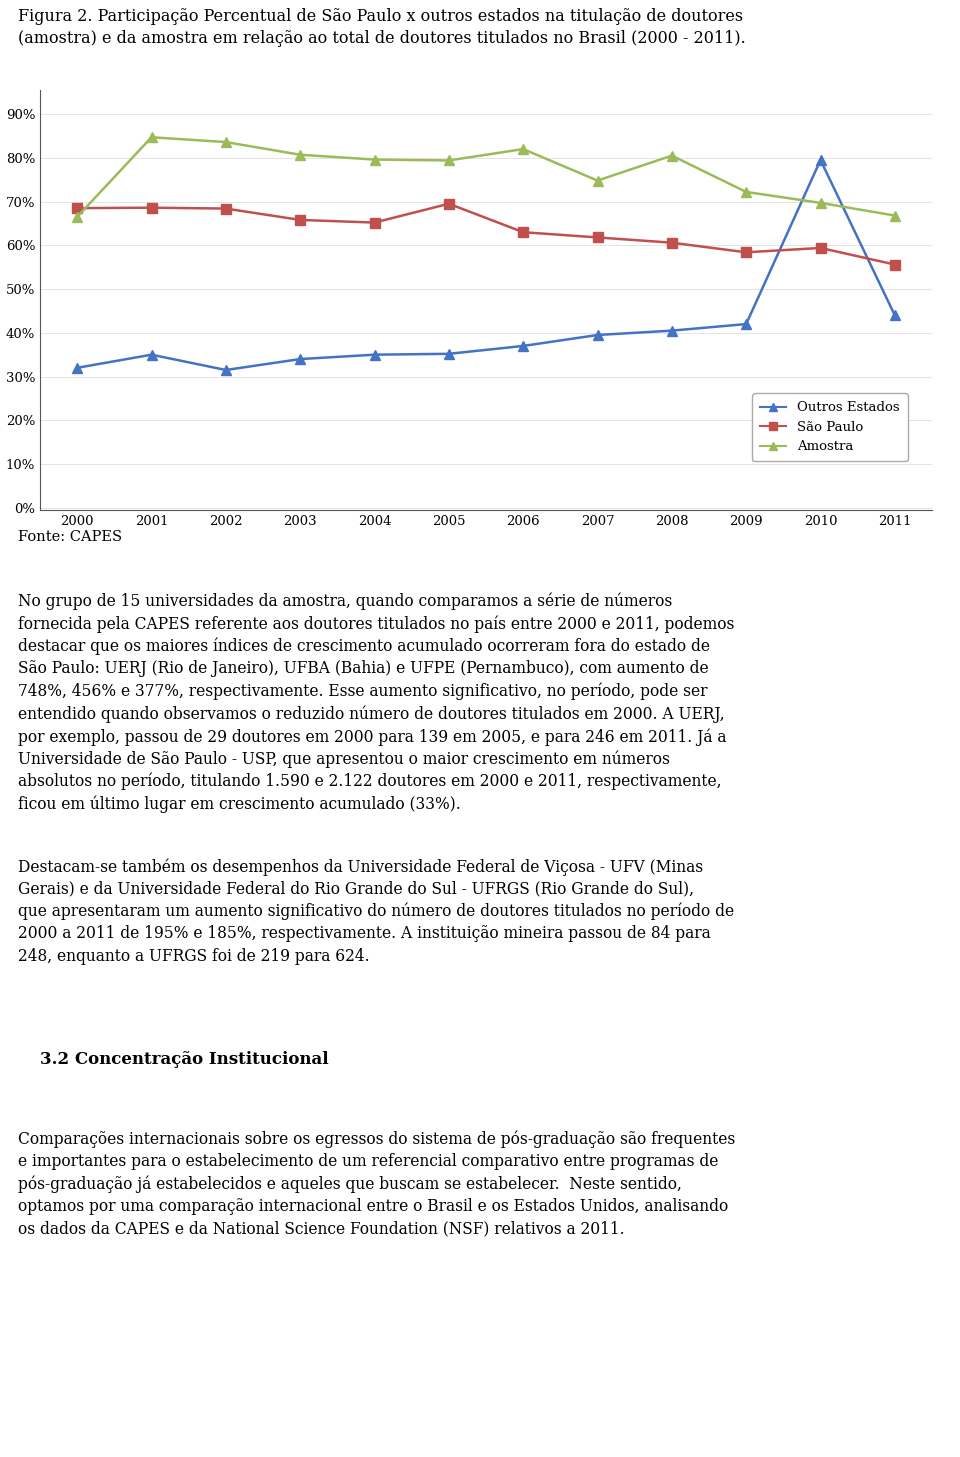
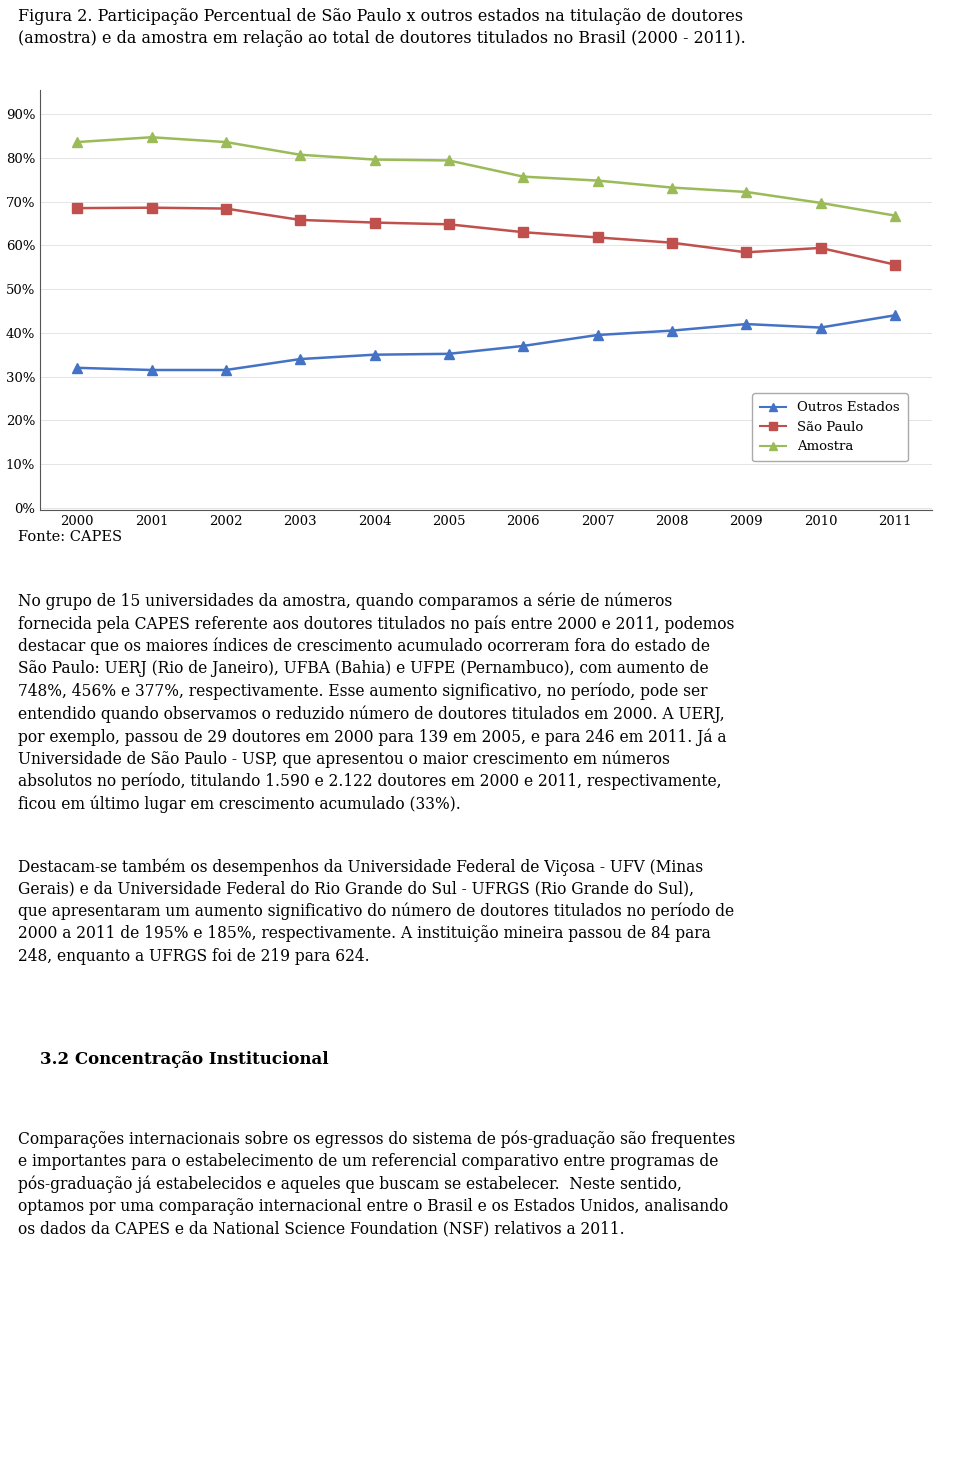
Amostra/2000: 66.5% -> 83.6%
Outros Estados/2001: 35.0% -> 31.5%
São Paulo/2005: 69.5% -> 64.8%
Amostra/2006: 82.0% -> 75.7%
Amostra/2008: 80.5% -> 73.2%
Outros Estados/2010: 79.5% -> 41.2%
